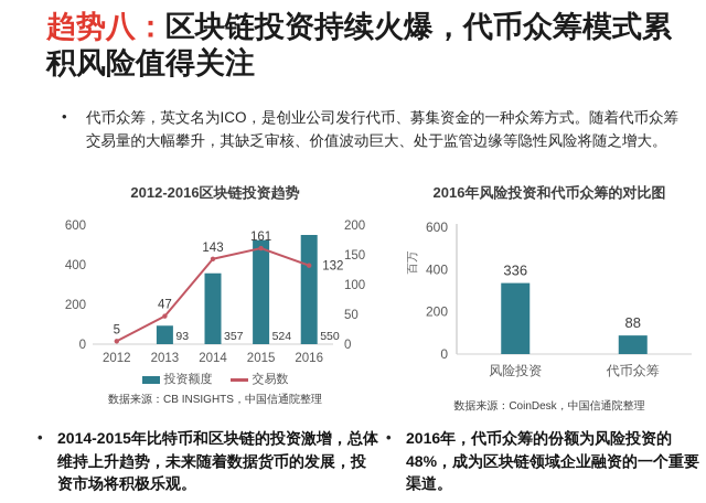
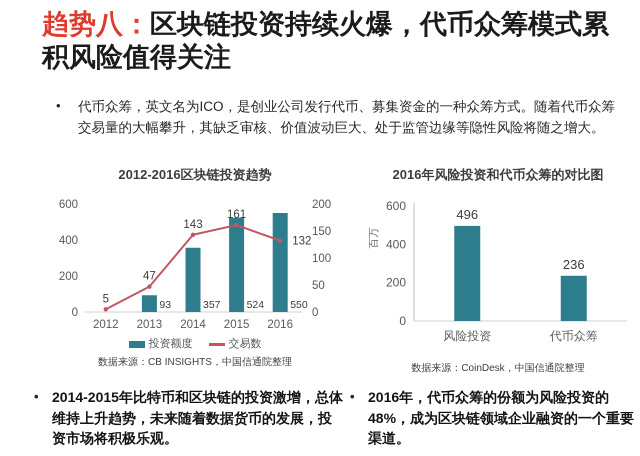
2016年风险投资和代币众筹的对比图/风险投资: 336 -> 496
2016年风险投资和代币众筹的对比图/代币众筹: 88 -> 236
